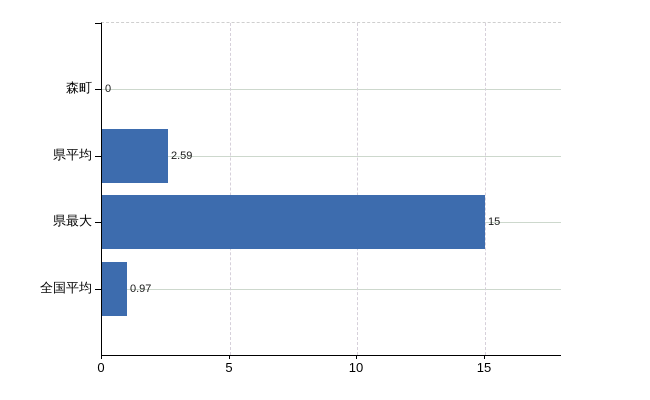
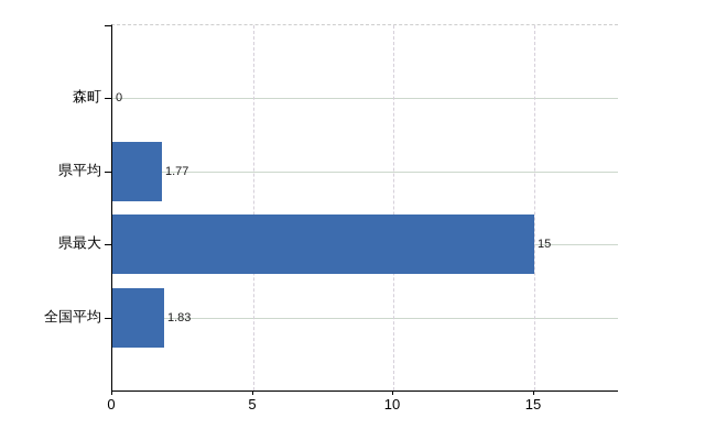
県平均: 2.59 -> 1.77
全国平均: 0.97 -> 1.83
